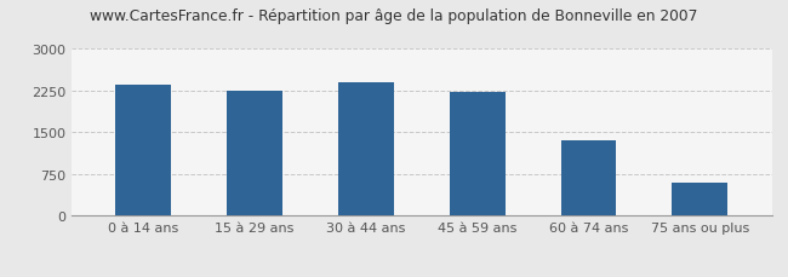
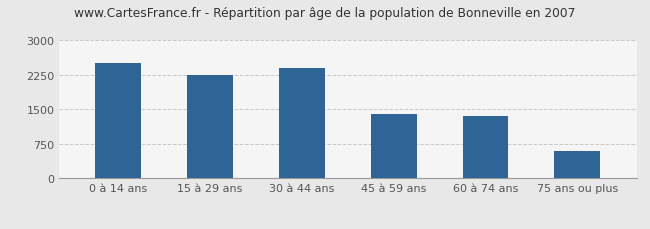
0 à 14 ans: 2350 -> 2500
45 à 59 ans: 2230 -> 1400
